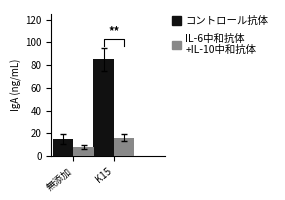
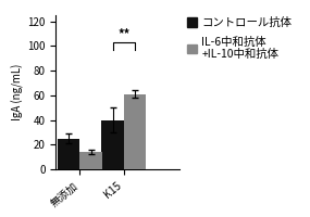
コントロール抗体/無添加: 15 -> 25
IL-6中和抗体 +IL-10中和抗体/無添加: 8 -> 14
コントロール抗体/K15: 85 -> 40
IL-6中和抗体 +IL-10中和抗体/K15: 16 -> 61
